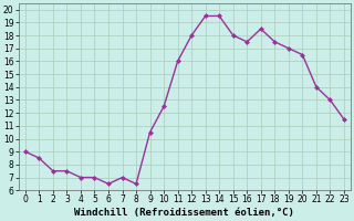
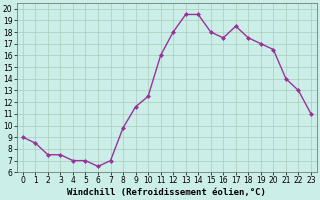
8: 6.5 -> 9.8
9: 10.5 -> 11.6
23: 11.5 -> 11.0
